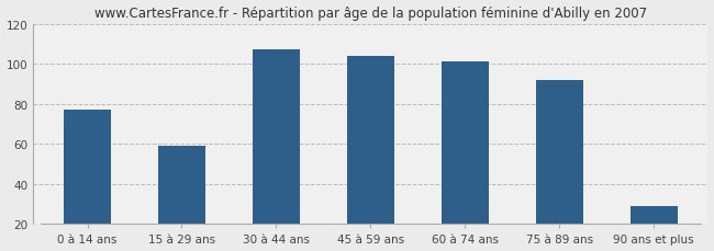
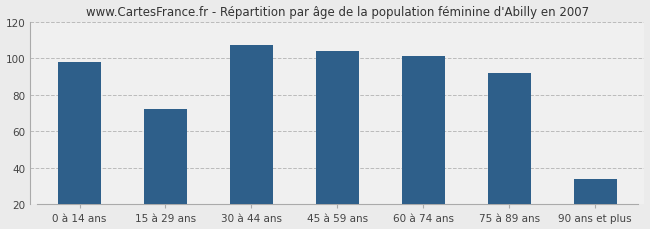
0 à 14 ans: 77 -> 98
15 à 29 ans: 59 -> 72
90 ans et plus: 29 -> 34
